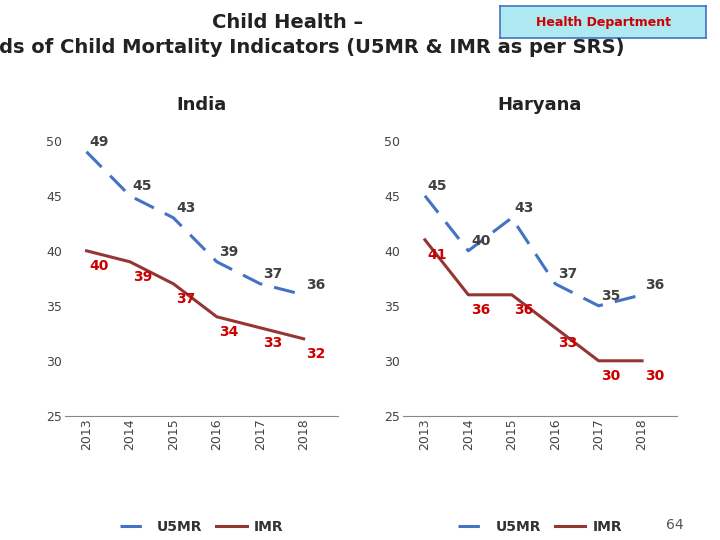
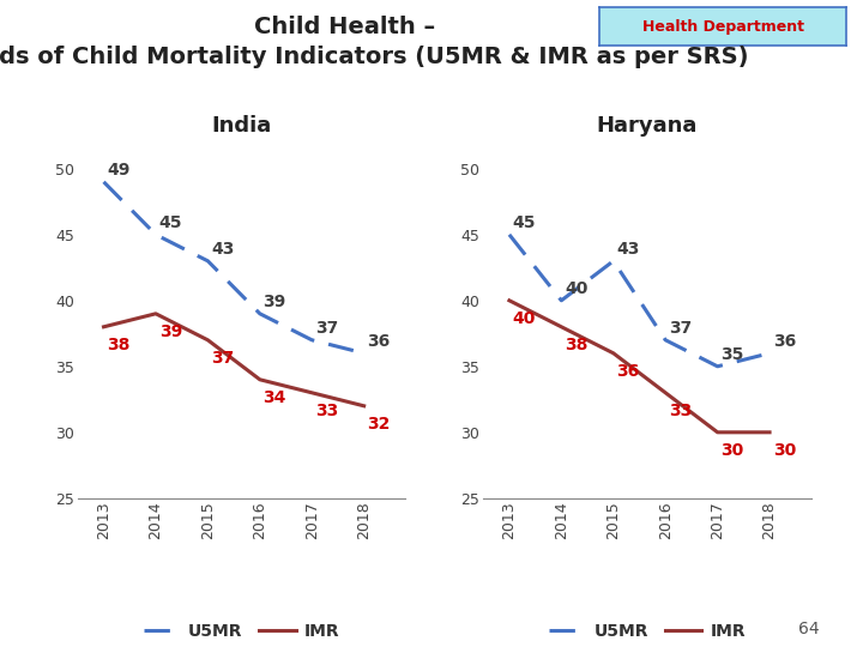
India/IMR/2013: 40 -> 38
Haryana/IMR/2013: 41 -> 40
Haryana/IMR/2014: 36 -> 38
